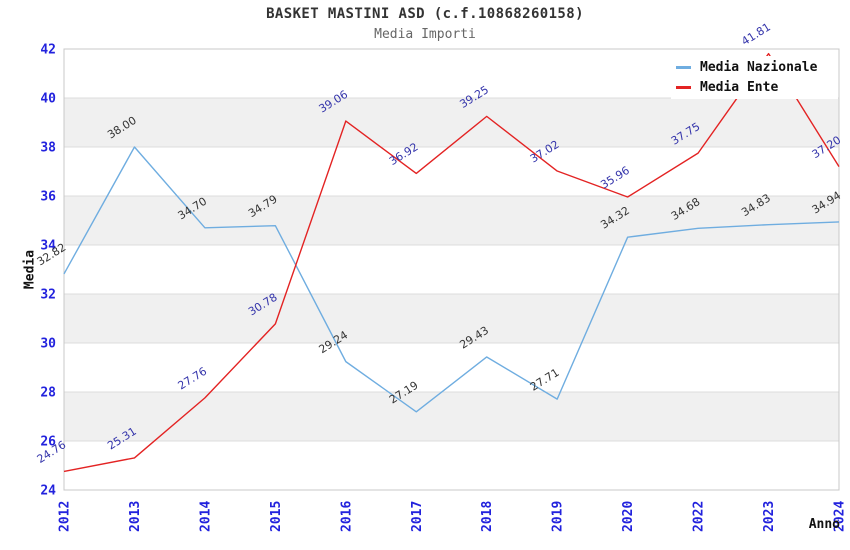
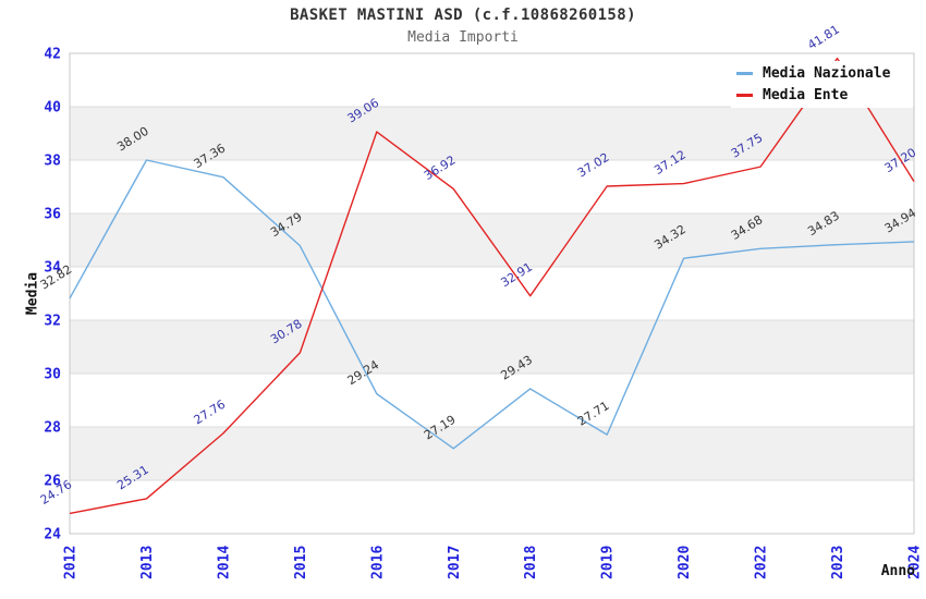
Media Nazionale/2014: 34.70 -> 37.36
Media Ente/2018: 39.25 -> 32.91
Media Ente/2020: 35.96 -> 37.12
